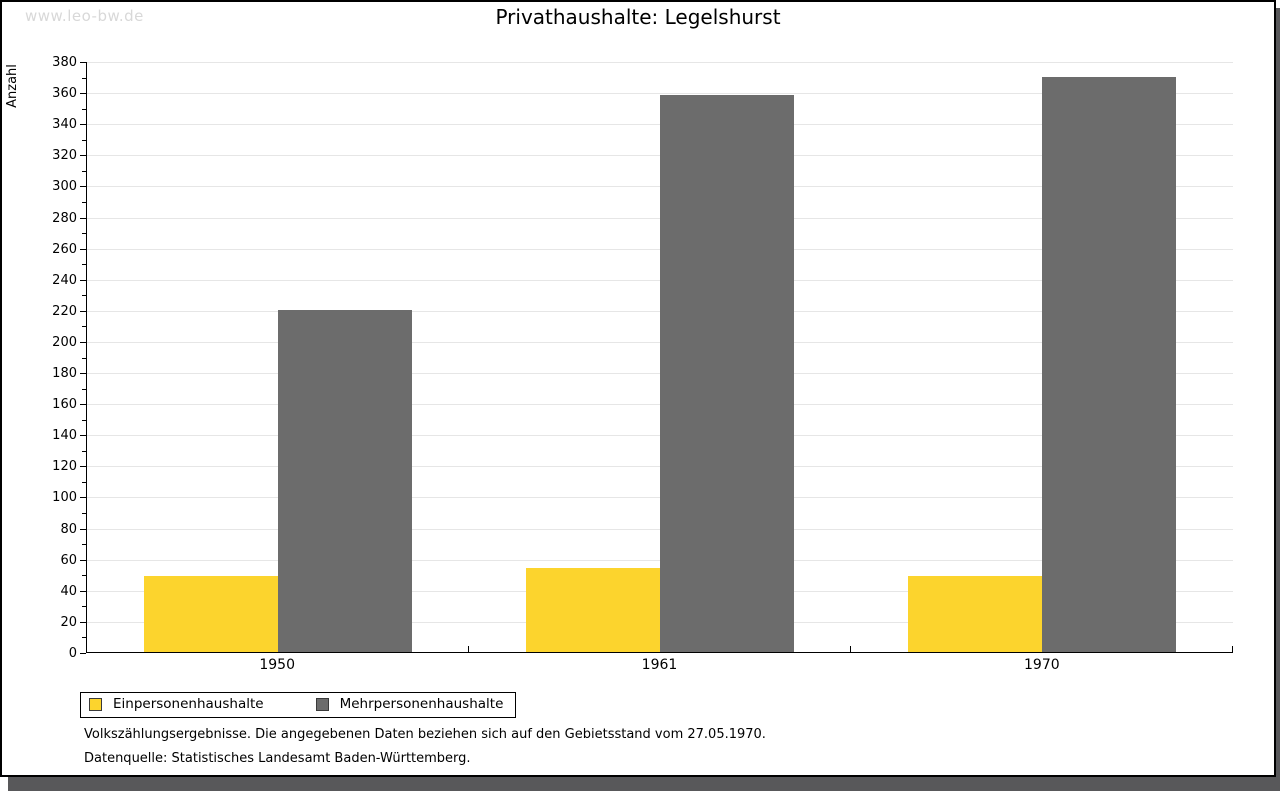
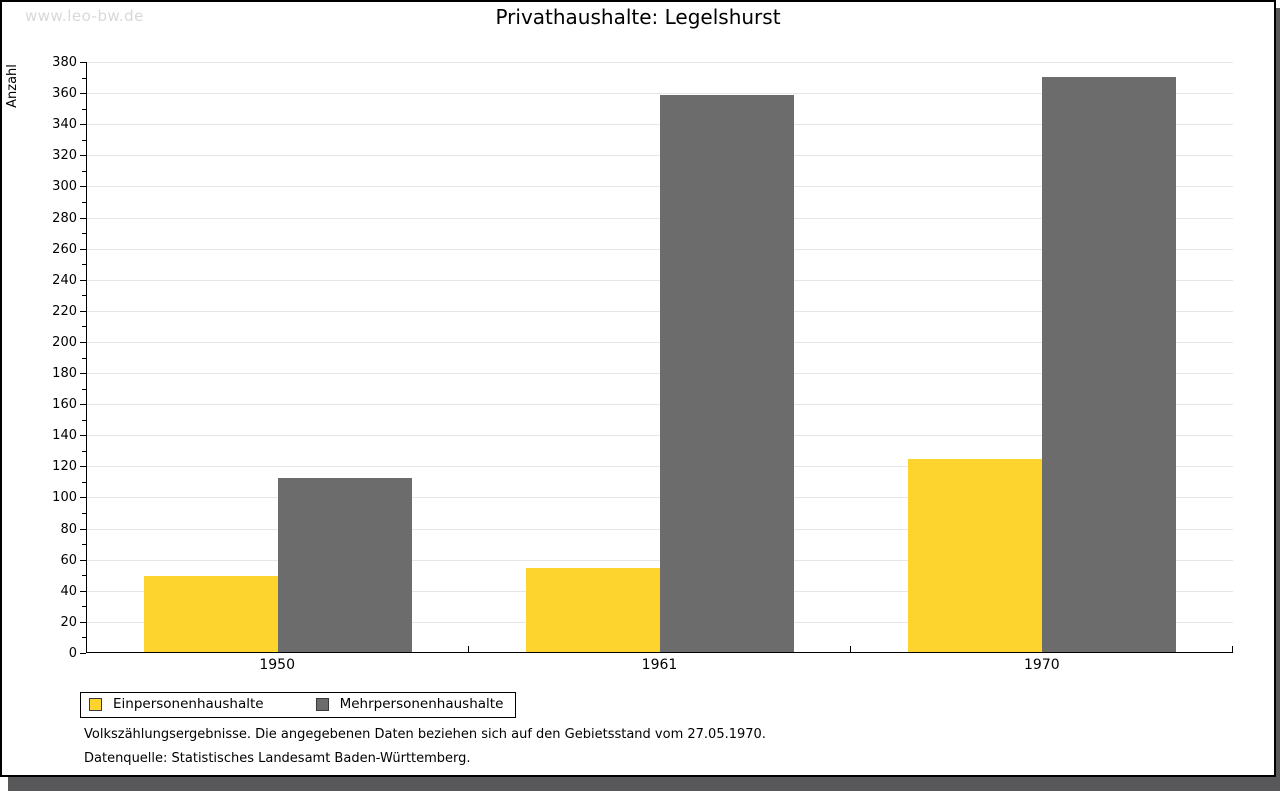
Mehrpersonenhaushalte/1950: 220 -> 112
Einpersonenhaushalte/1970: 49 -> 124
